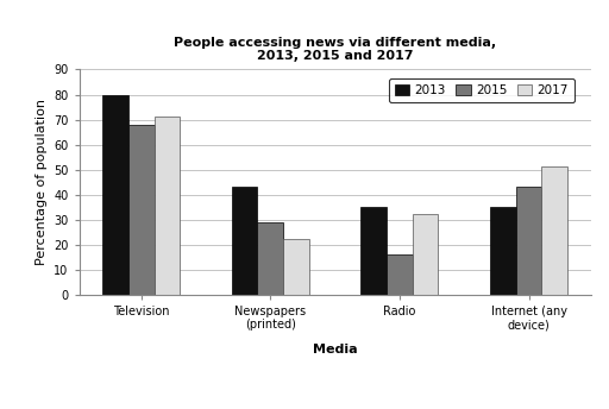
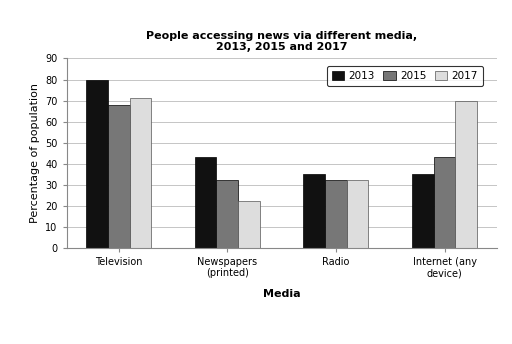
2015/Newspapers (printed): 29 -> 32
2015/Radio: 16 -> 32
2017/Internet (any device): 51 -> 70
